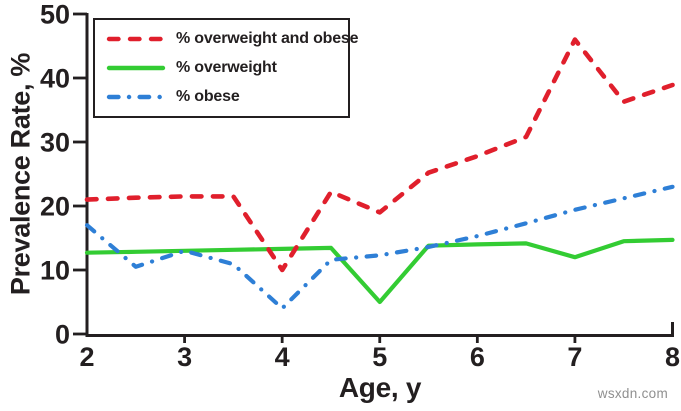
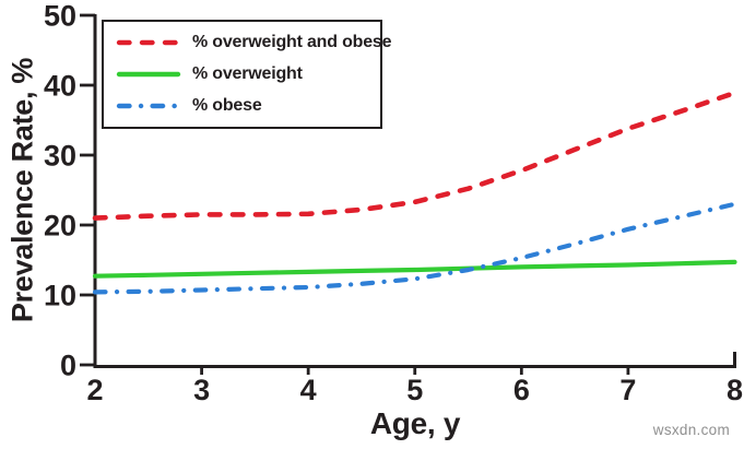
% obese/2: 17 -> 10
% obese/3: 13 -> 11
% overweight and obese/4: 10 -> 22
% obese/4: 4 -> 11
% overweight and obese/5: 19 -> 23
% overweight/5: 5 -> 14
% overweight and obese/7: 46 -> 34
% overweight/7: 12 -> 14
